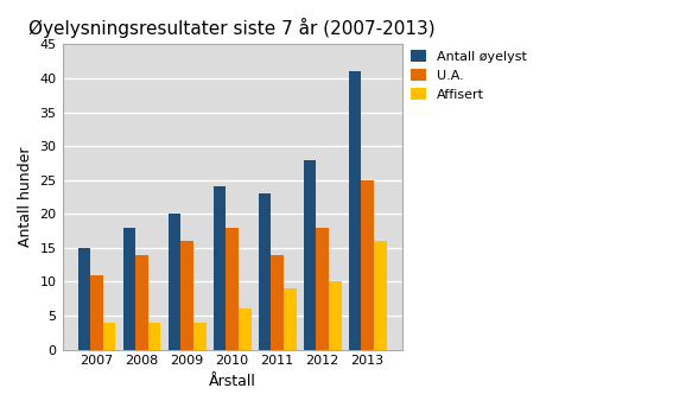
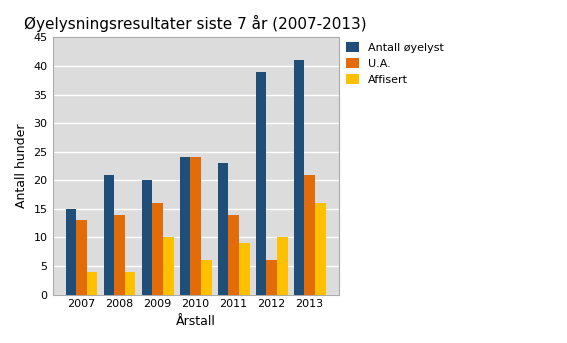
U.A./2007: 11 -> 13
Antall øyelyst/2008: 18 -> 21
Affisert/2009: 4 -> 10
U.A./2010: 18 -> 24
Antall øyelyst/2012: 28 -> 39
U.A./2012: 18 -> 6
U.A./2013: 25 -> 21
